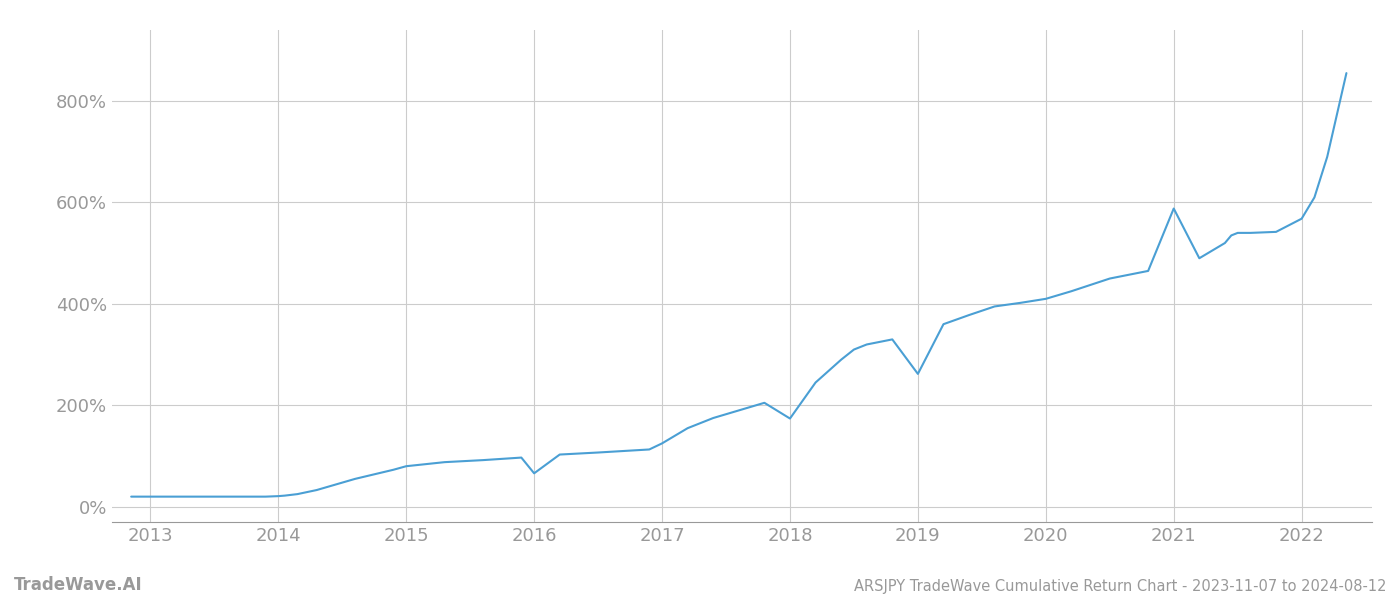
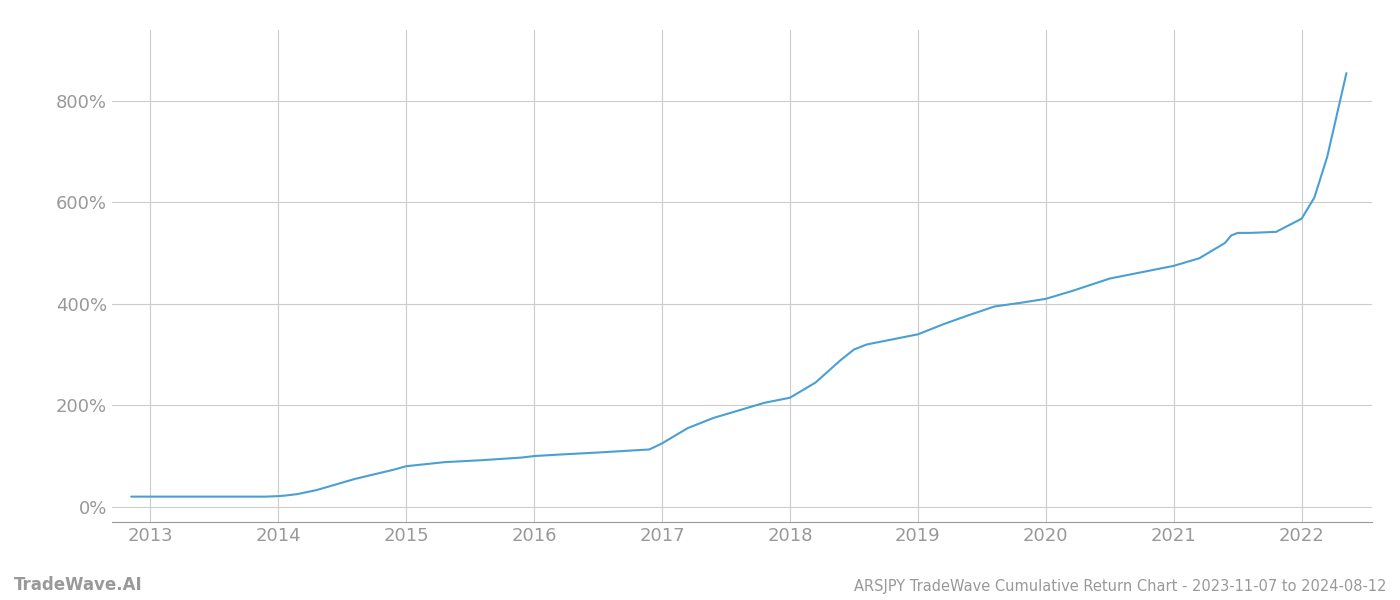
2016: 66% -> 100%
2018: 174% -> 215%
2019: 262% -> 340%
2021: 588% -> 475%
